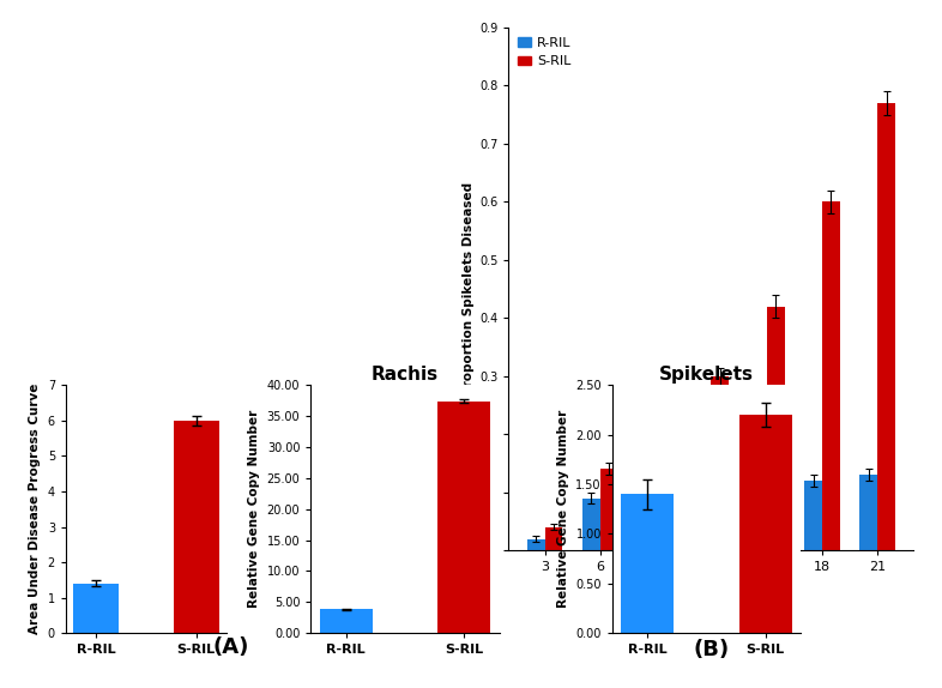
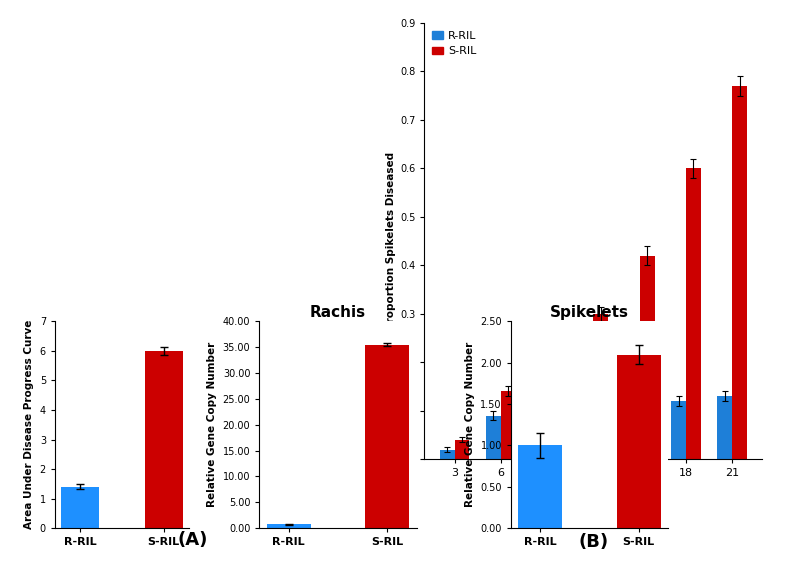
Rachis/R-RIL: 3.8 -> 0.7
Rachis/S-RIL: 37.4 -> 35.5
Spikelets/R-RIL: 1.4 -> 1.0
Spikelets/S-RIL: 2.2 -> 2.1
